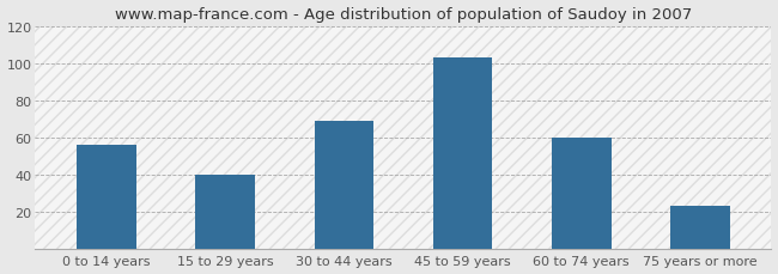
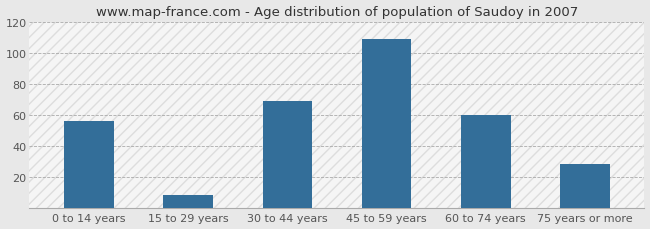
15 to 29 years: 40 -> 8
45 to 59 years: 103 -> 109
75 years or more: 23 -> 28
